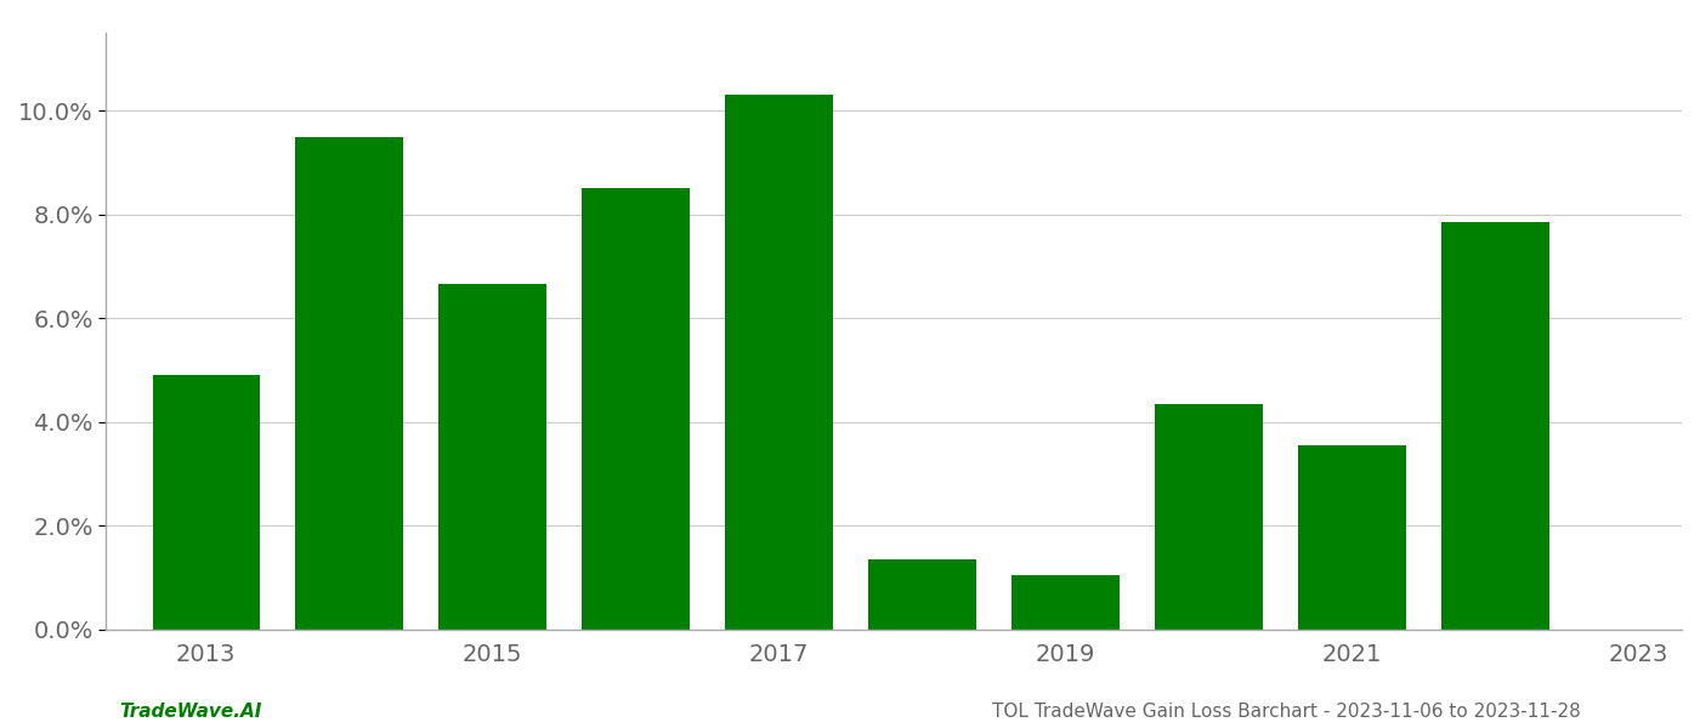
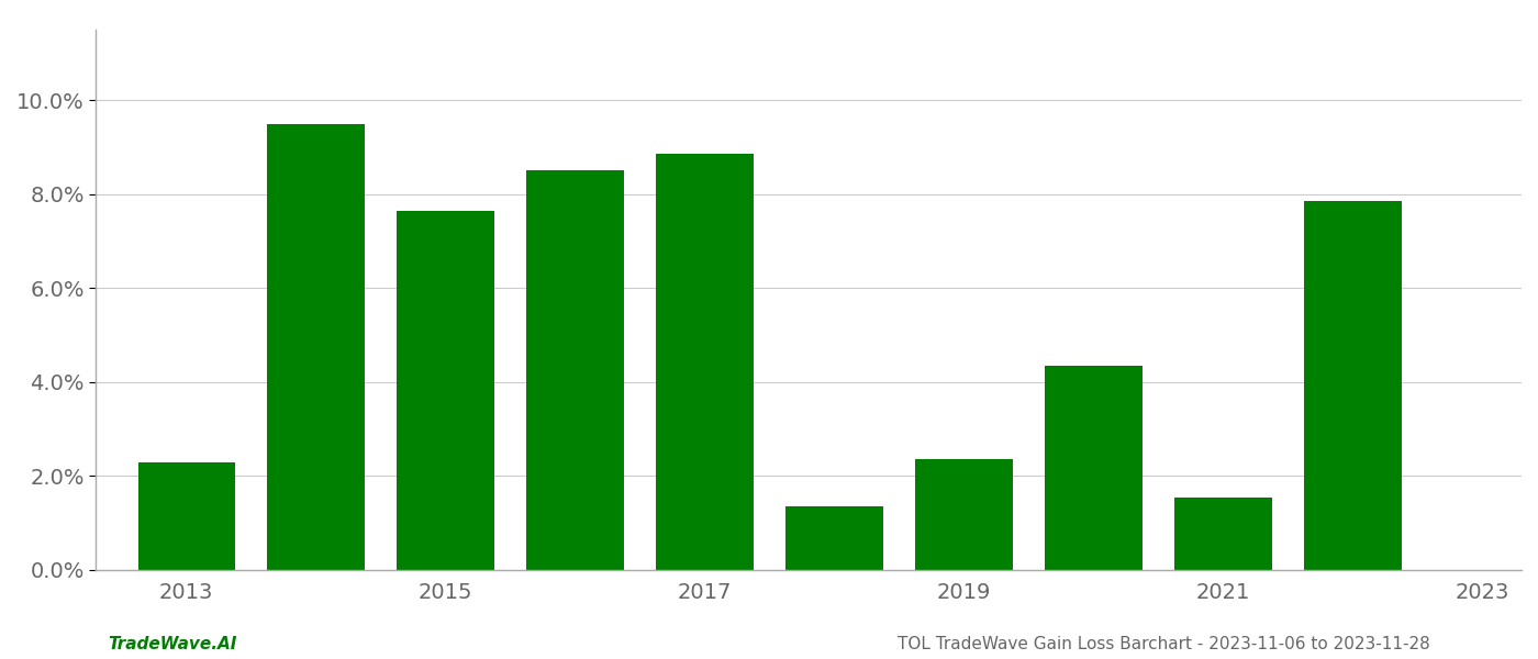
2013: 4.90% -> 2.30%
2015: 6.65% -> 7.65%
2017: 10.30% -> 8.85%
2019: 1.05% -> 2.35%
2021: 3.55% -> 1.55%
